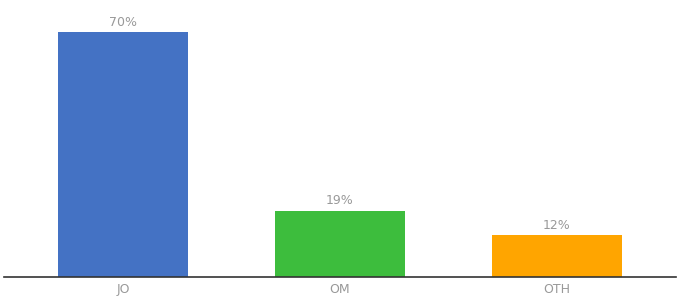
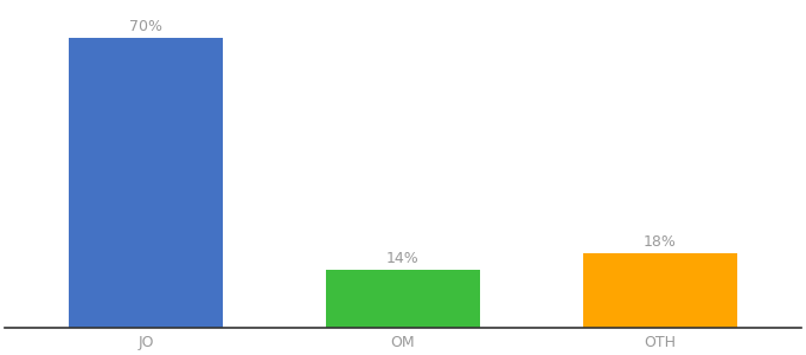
OM: 19% -> 14%
OTH: 12% -> 18%
